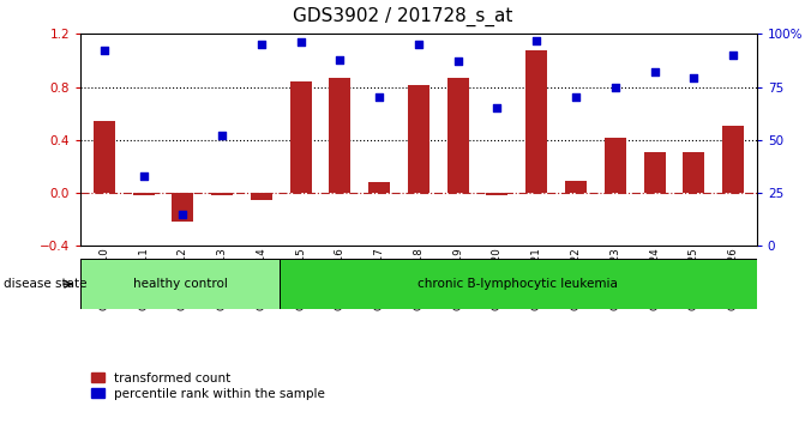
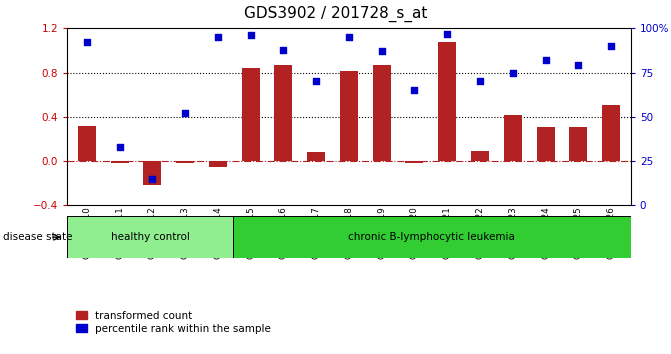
transformed count/GSM658010: 0.54 -> 0.32
